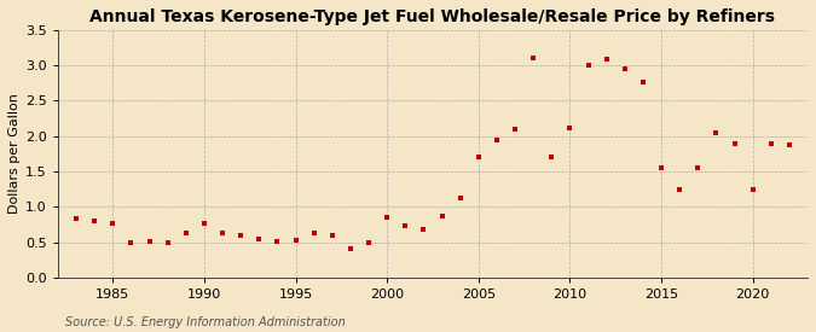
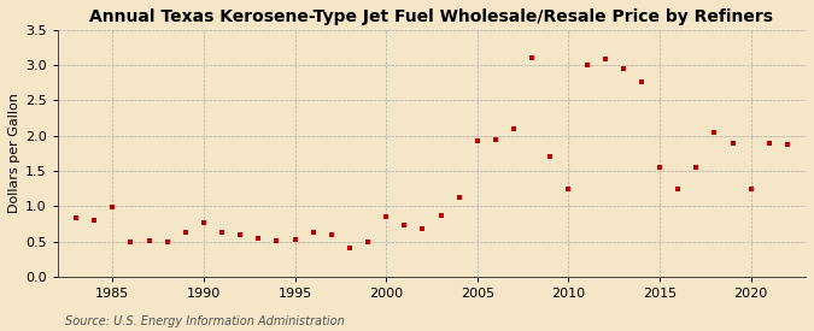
1985: 0.76 -> 0.98
2005: 1.70 -> 1.92
2010: 2.12 -> 1.24
